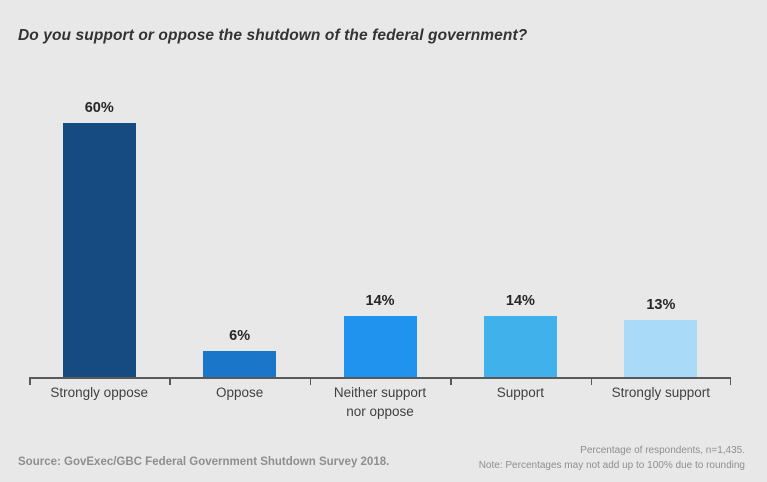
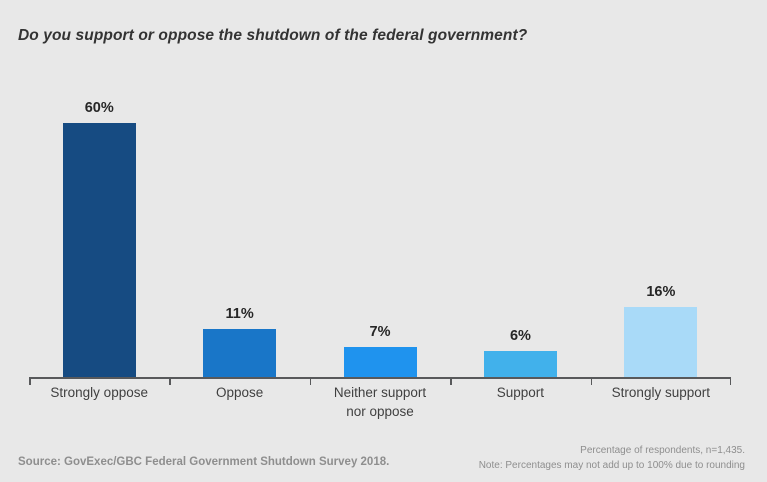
Oppose: 6% -> 11%
Neither support nor oppose: 14% -> 7%
Support: 14% -> 6%
Strongly support: 13% -> 16%
